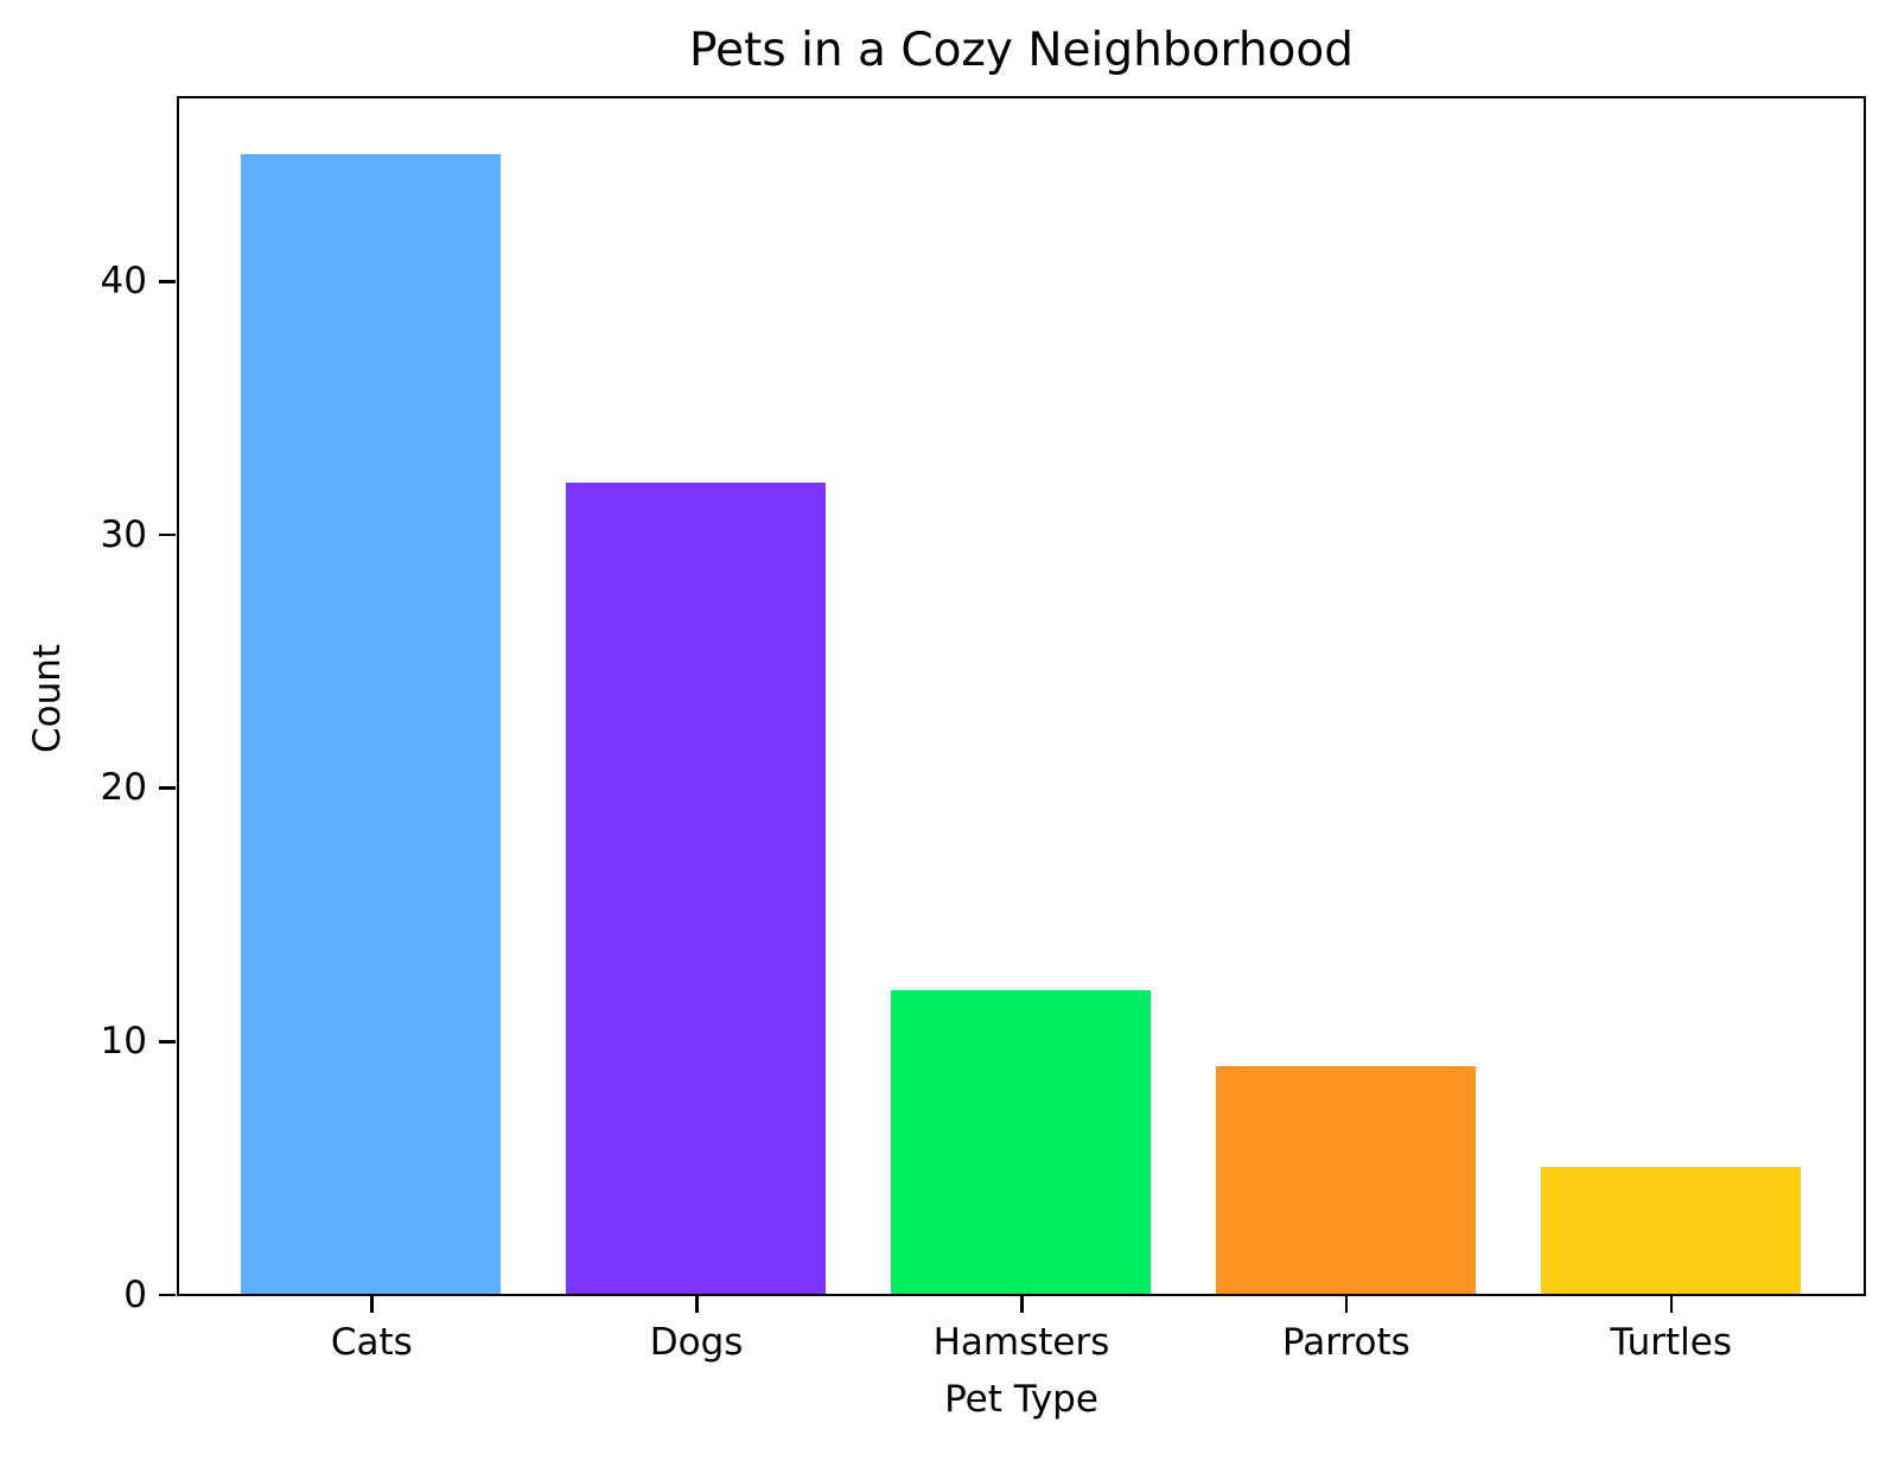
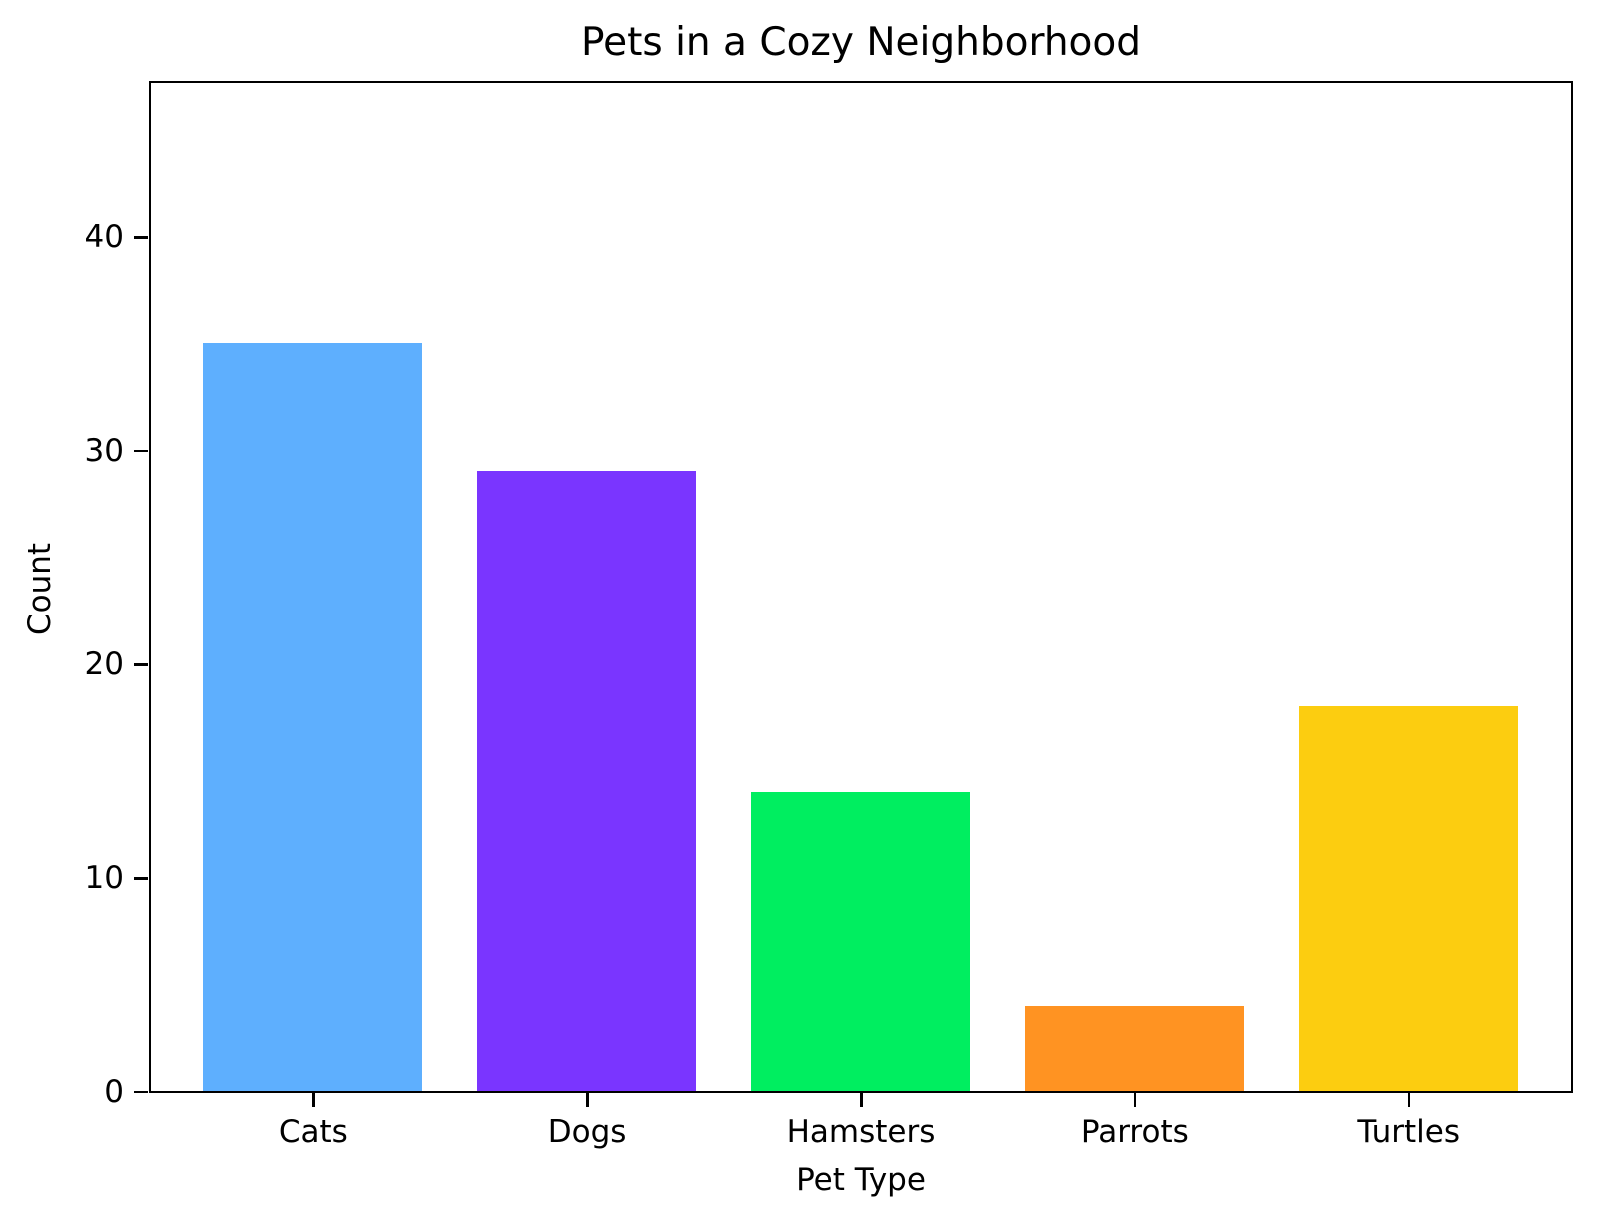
Cats: 45 -> 35
Dogs: 32 -> 29
Hamsters: 12 -> 14
Parrots: 9 -> 4
Turtles: 5 -> 18
